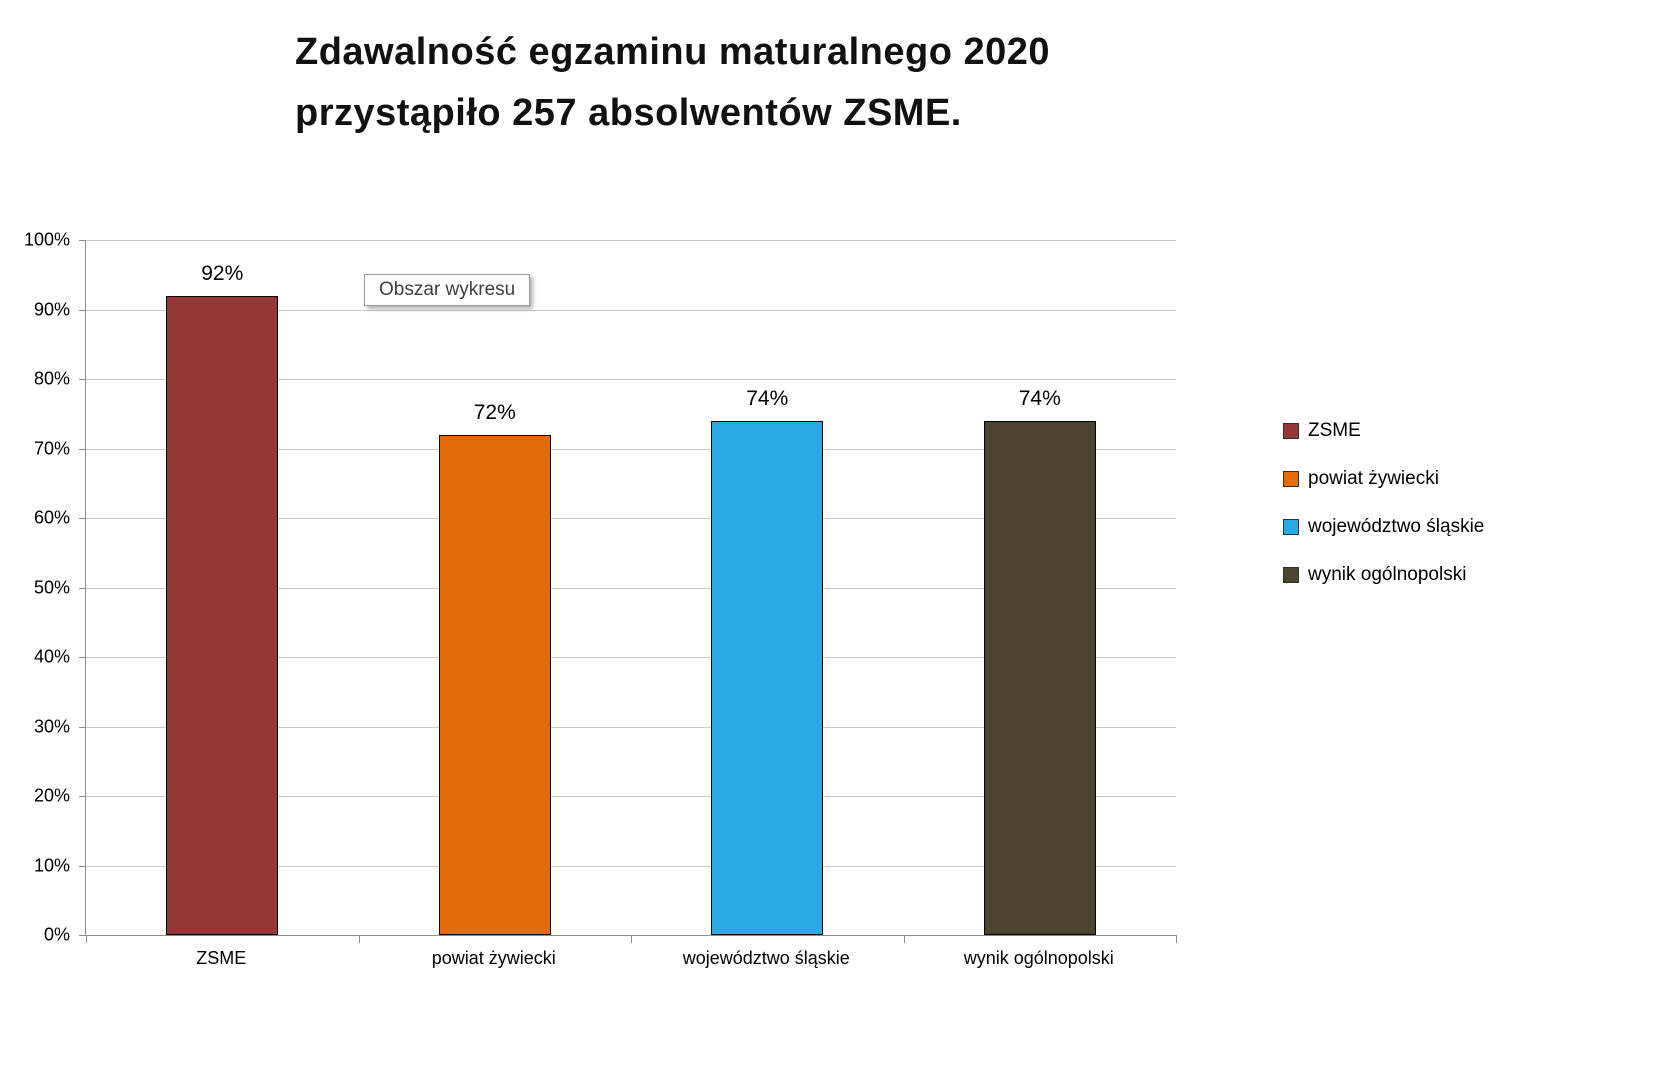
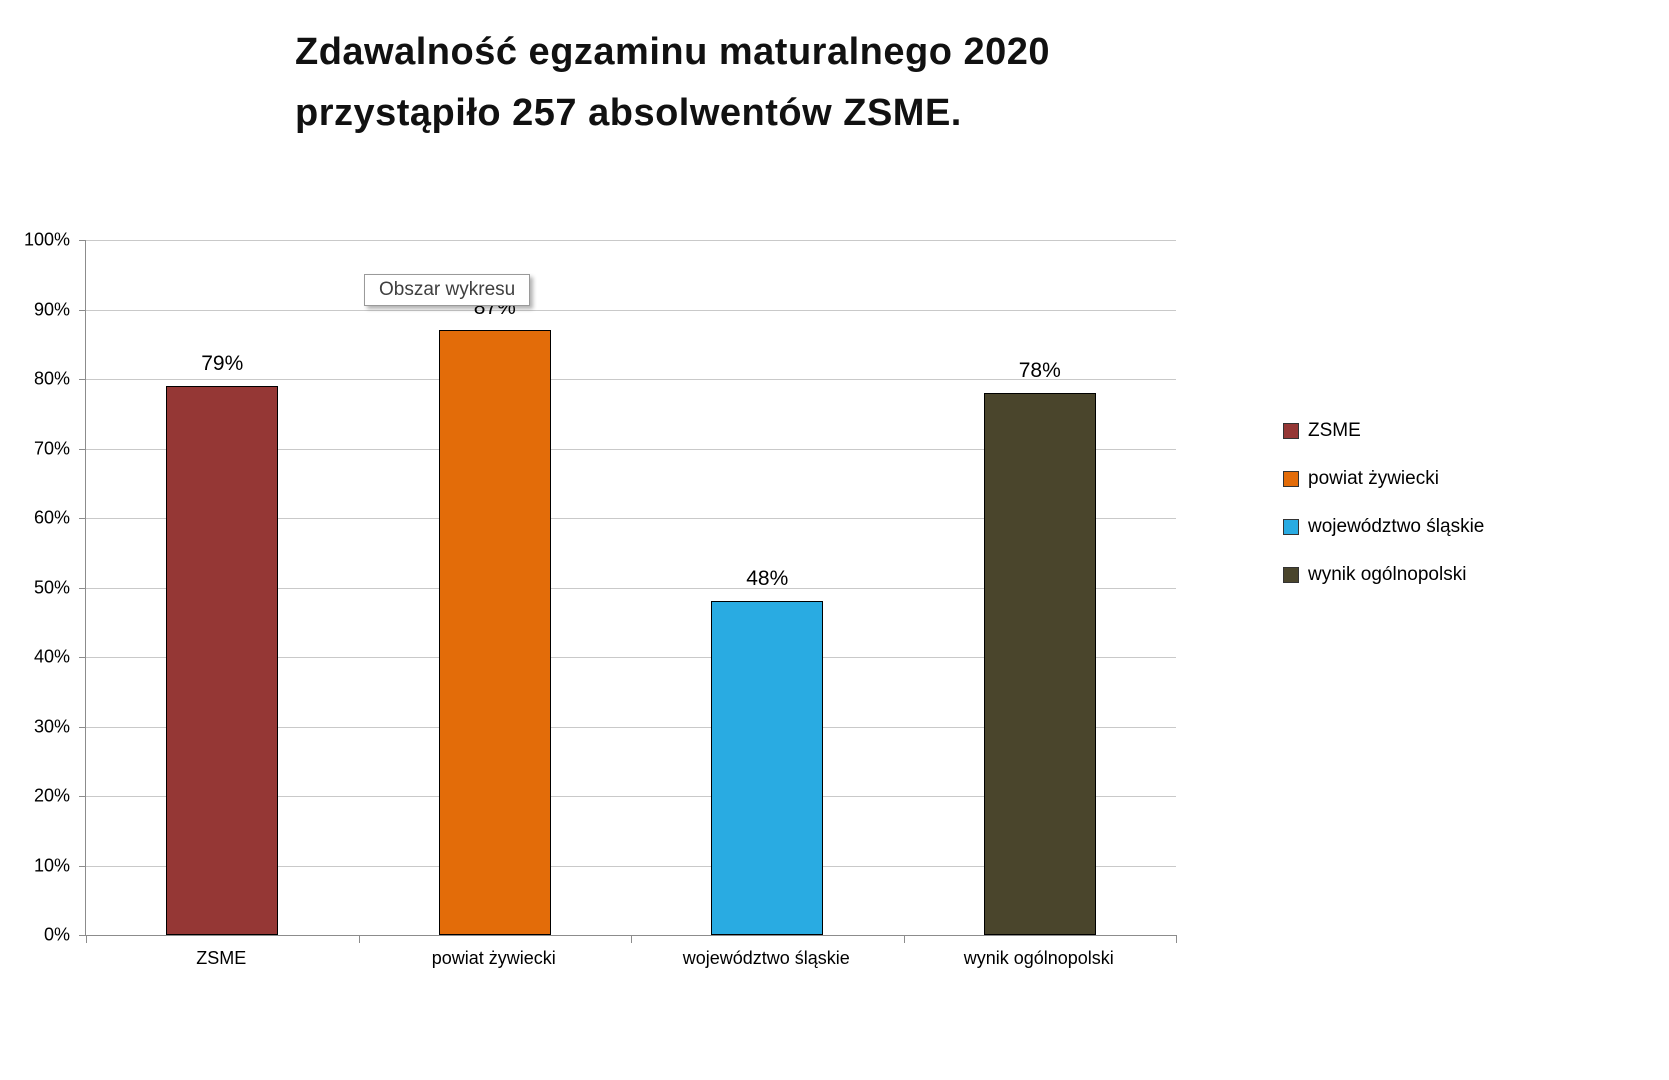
ZSME: 92% -> 79%
powiat żywiecki: 72% -> 87%
województwo śląskie: 74% -> 48%
wynik ogólnopolski: 74% -> 78%
